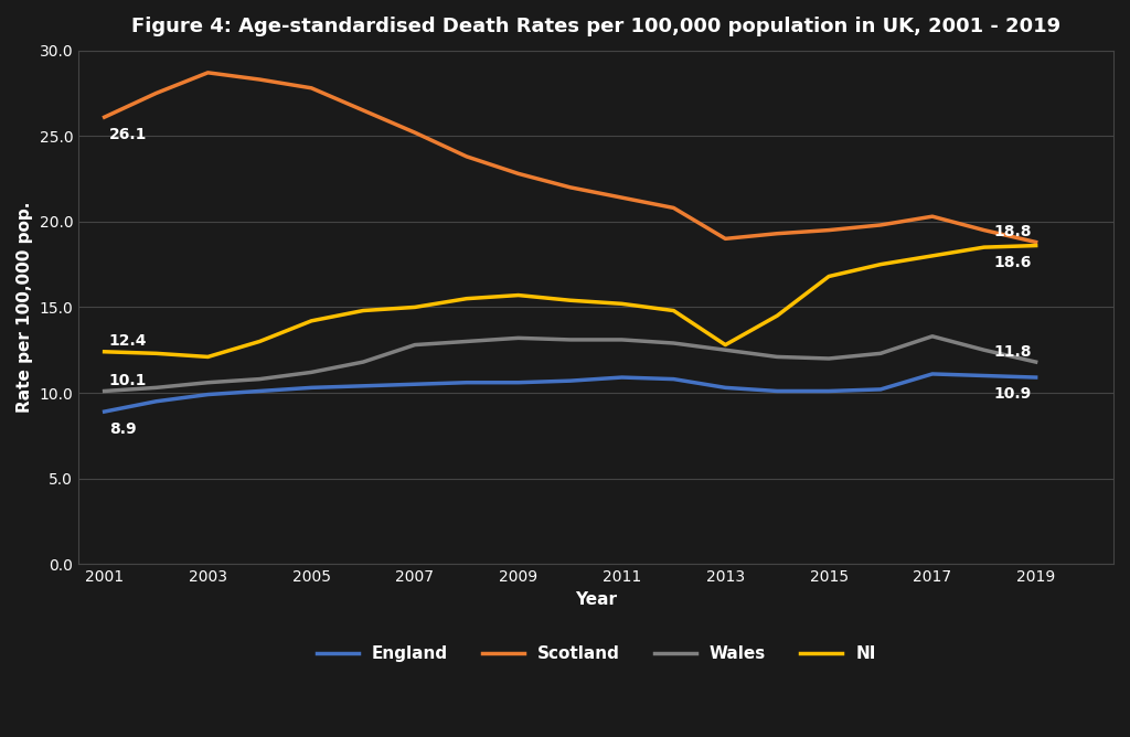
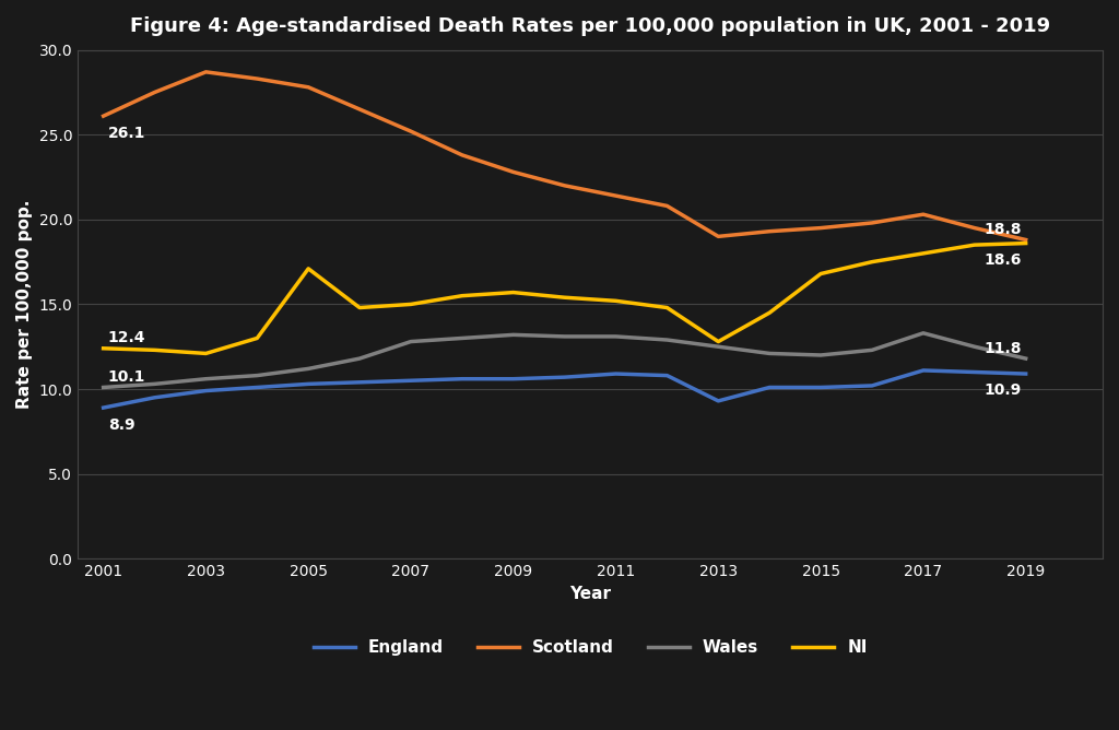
NI/2005: 14.2 -> 17.1
England/2013: 10.3 -> 9.3
